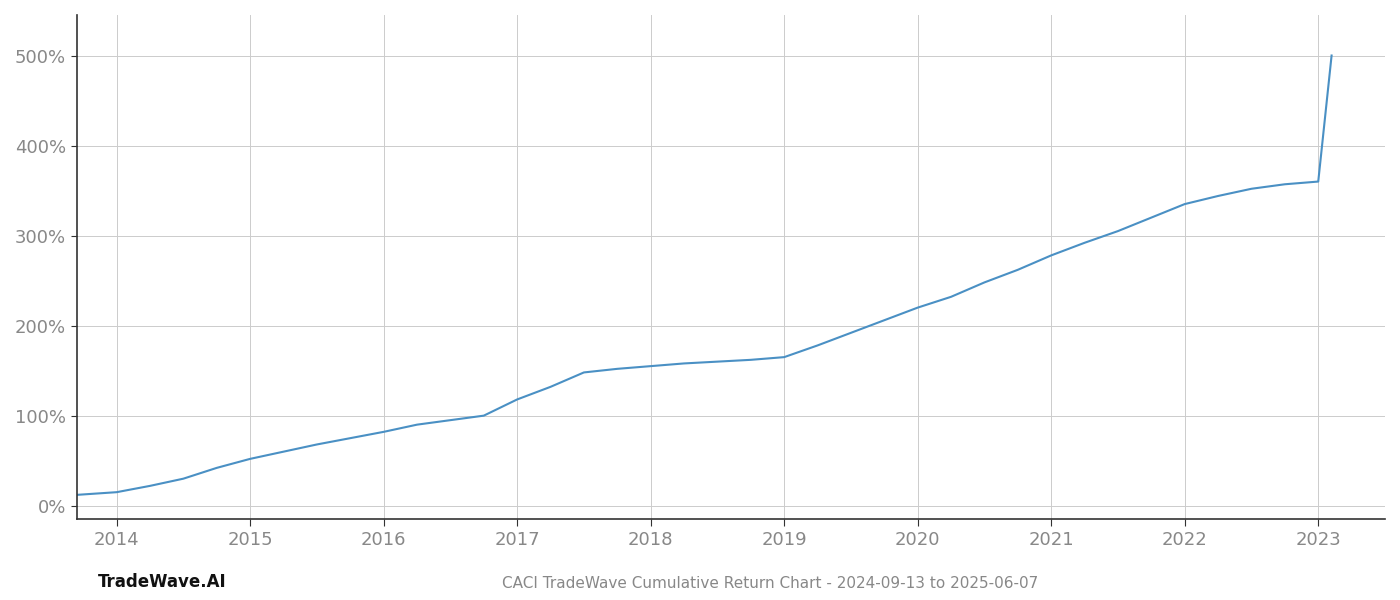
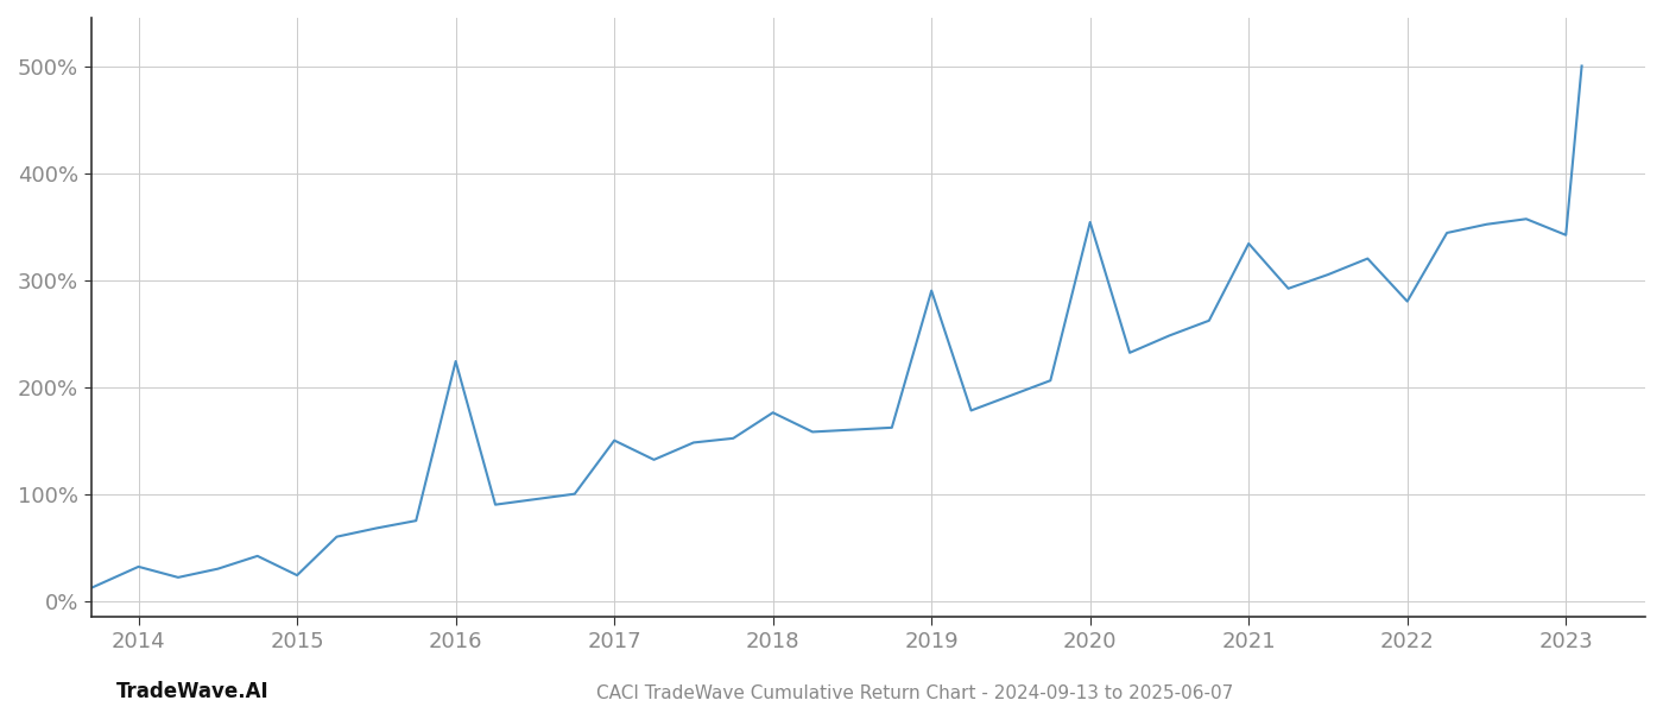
2014: 15% -> 32%
2015: 52% -> 24%
2016: 82% -> 224%
2017: 118% -> 150%
2018: 155% -> 176%
2019: 165% -> 290%
2020: 220% -> 354%
2021: 278% -> 334%
2022: 335% -> 280%
2023: 360% -> 342%
